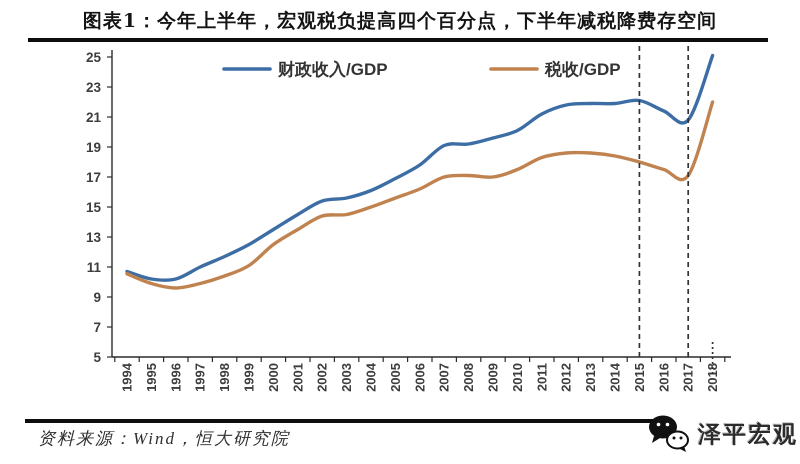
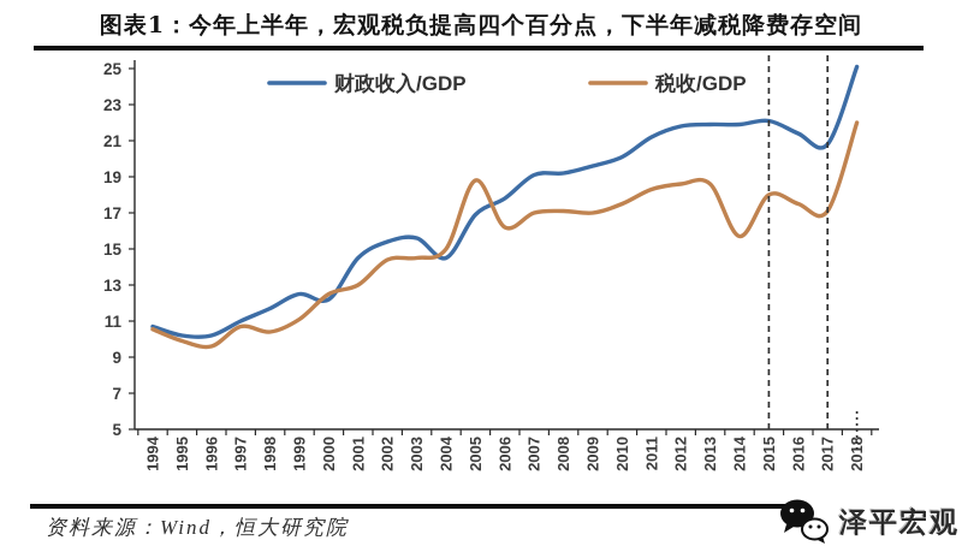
税收/GDP/1997: 9.9 -> 10.7
财政收入/GDP/2000: 13.5 -> 12.2
税收/GDP/2001: 13.5 -> 13.0
财政收入/GDP/2004: 16.1 -> 14.5
税收/GDP/2005: 15.6 -> 18.8
税收/GDP/2014: 18.4 -> 15.7
